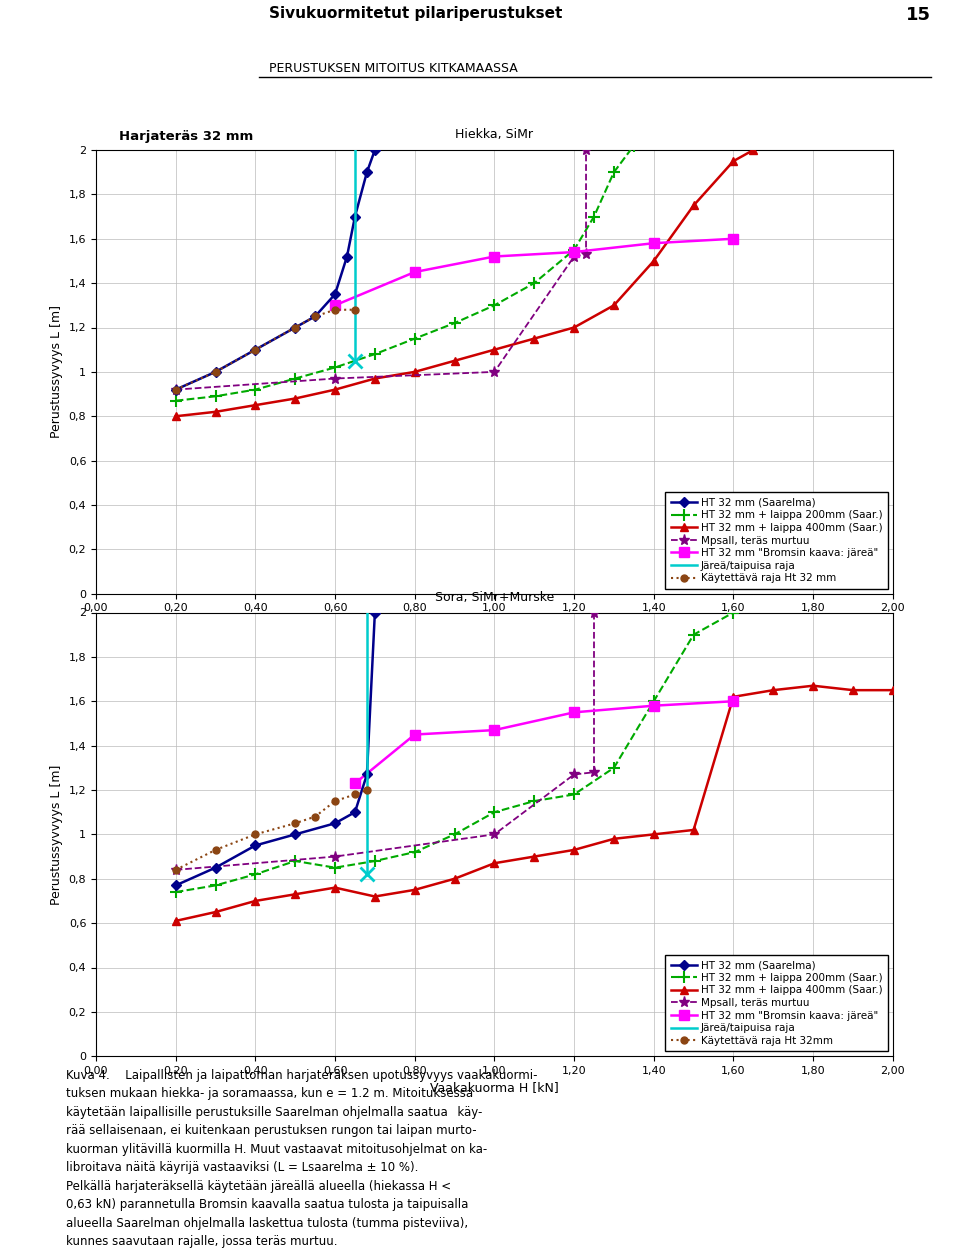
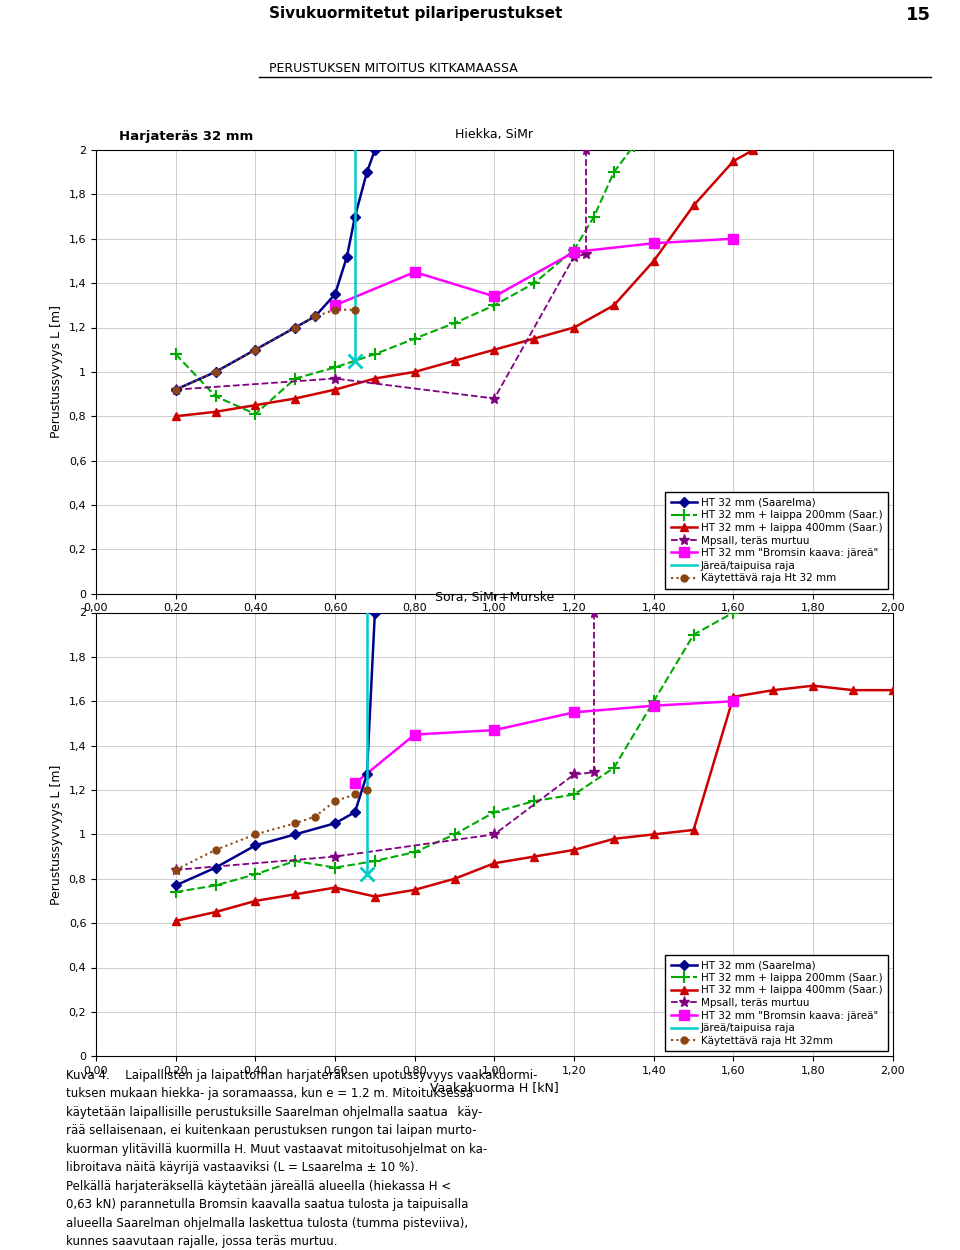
HT 32 mm + laippa 200mm (Saar.)/0,20: 0,87 -> 1,08
HT 32 mm + laippa 200mm (Saar.)/0,40: 0,92 -> 0,81
Mpsall, teräs murtuu/1,00: 1,00 -> 0,88
HT 32 mm "Bromsin kaava: järeä"/1,00: 1,52 -> 1,34
